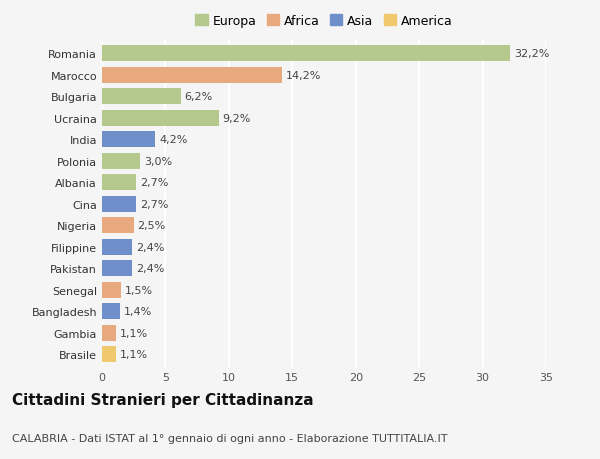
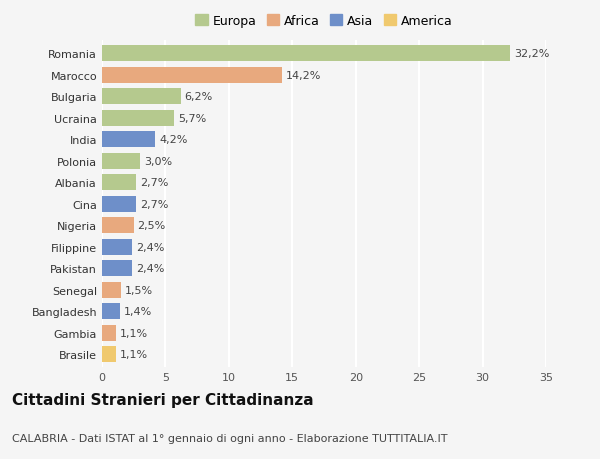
Ucraina: 9,2% -> 5,7%
